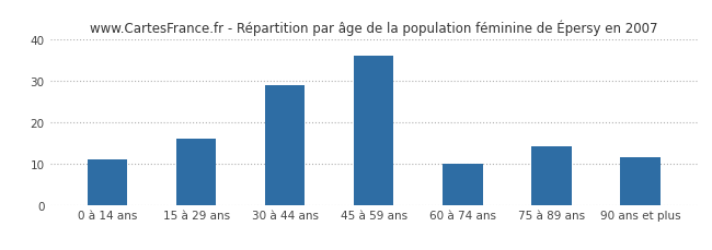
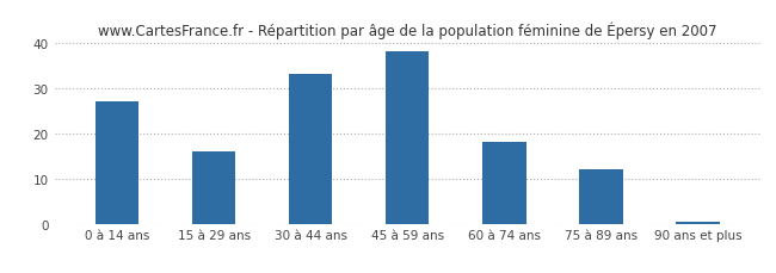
0 à 14 ans: 11.0 -> 27.0
30 à 44 ans: 29.0 -> 33.0
45 à 59 ans: 36.0 -> 38.0
60 à 74 ans: 10.0 -> 18.0
75 à 89 ans: 14.0 -> 12.0
90 ans et plus: 11.5 -> 0.5
